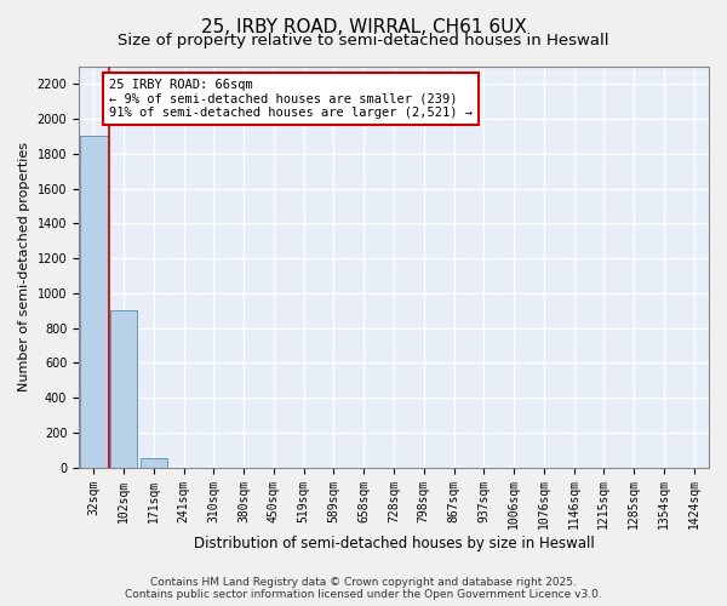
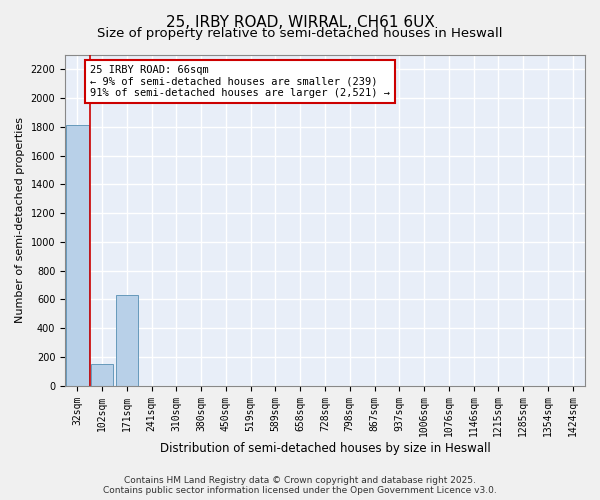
32sqm: 1900 -> 1810
102sqm: 900 -> 150
171sqm: 50 -> 630
